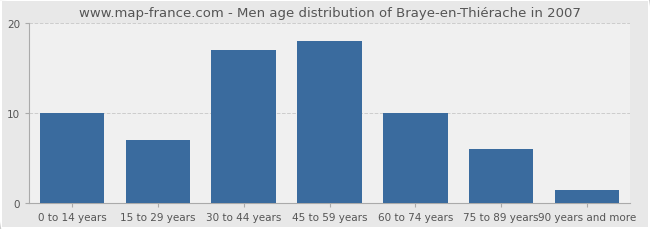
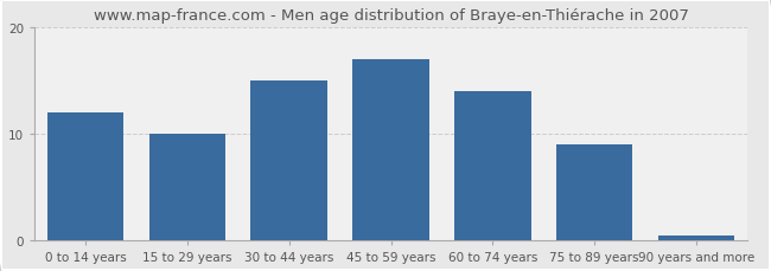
0 to 14 years: 10.0 -> 12.0
15 to 29 years: 7.0 -> 10.0
30 to 44 years: 17.0 -> 15.0
45 to 59 years: 18.0 -> 17.0
60 to 74 years: 10.0 -> 14.0
75 to 89 years: 6.0 -> 9.0
90 years and more: 1.4 -> 0.5
